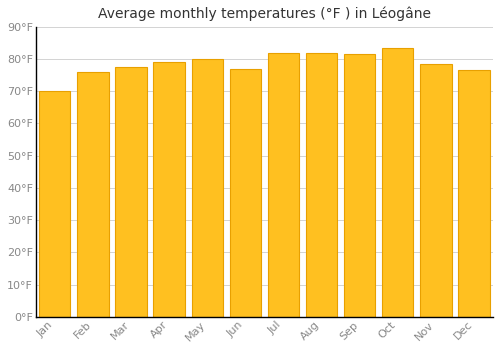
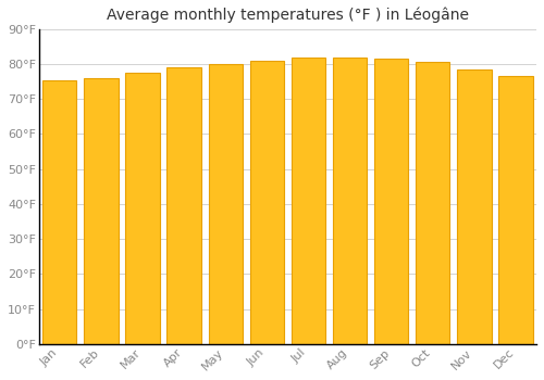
Jan: 70.0°F -> 75.5°F
Jun: 77.0°F -> 81.0°F
Oct: 83.5°F -> 80.5°F
